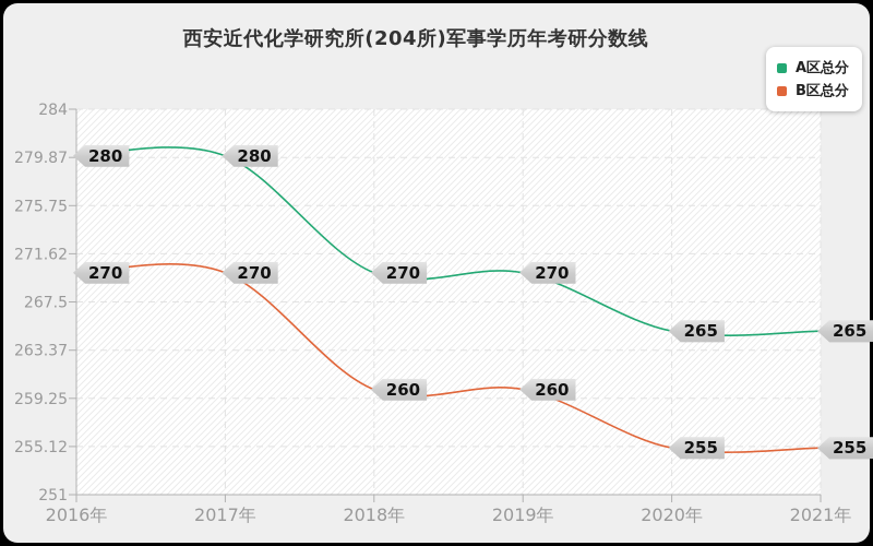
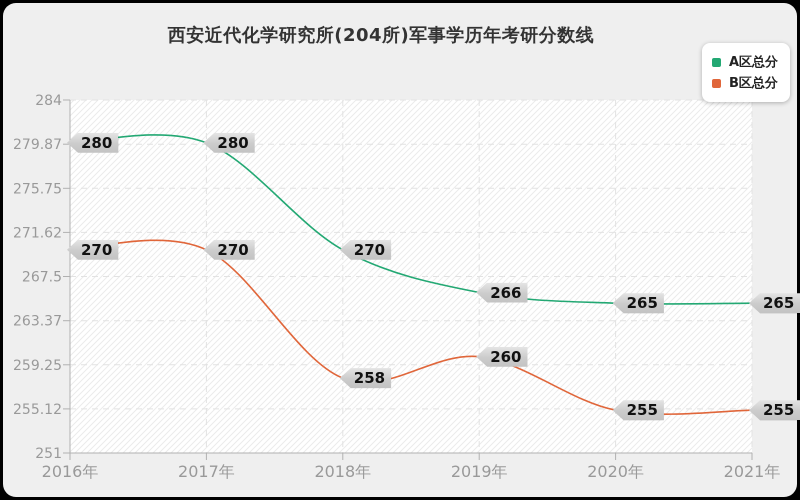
B区总分/2018年: 260 -> 258
A区总分/2019年: 270 -> 266
